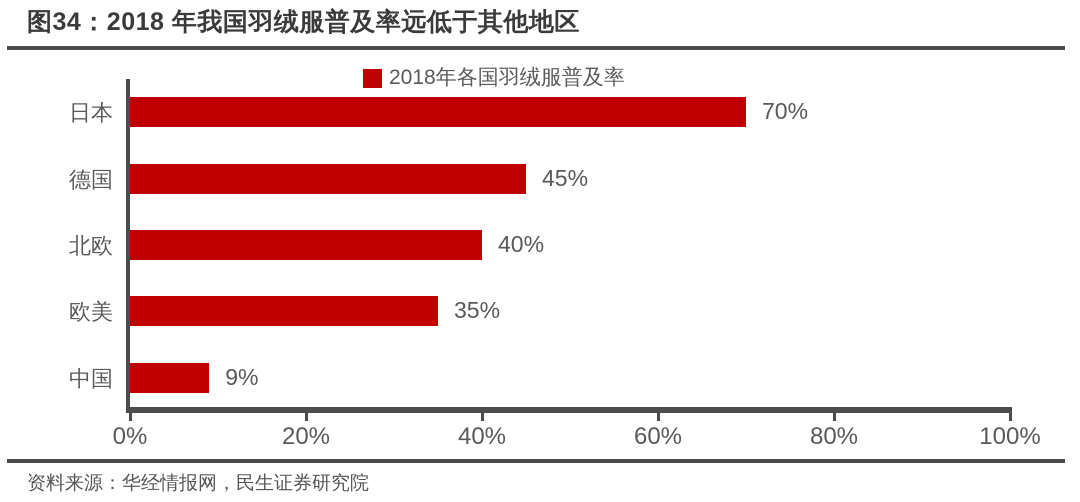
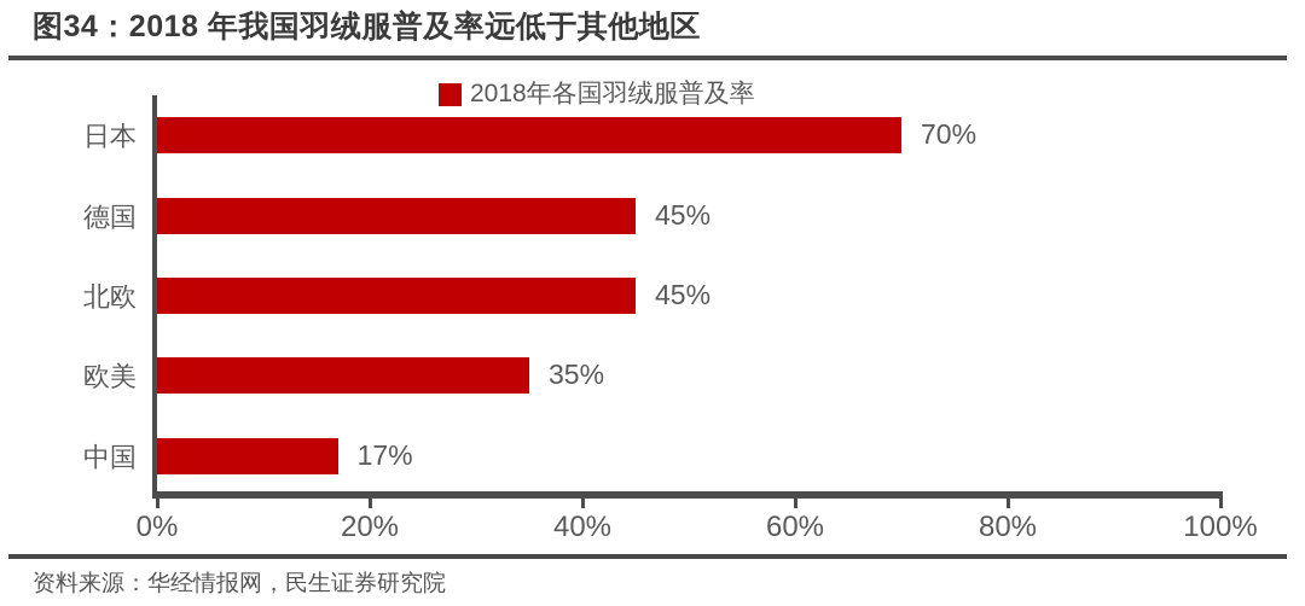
北欧: 40% -> 45%
中国: 9% -> 17%
